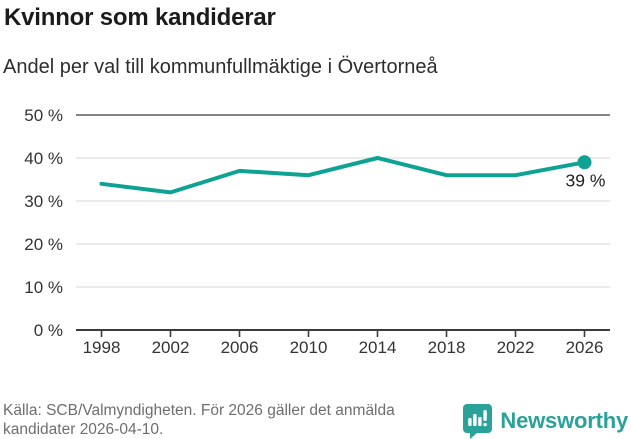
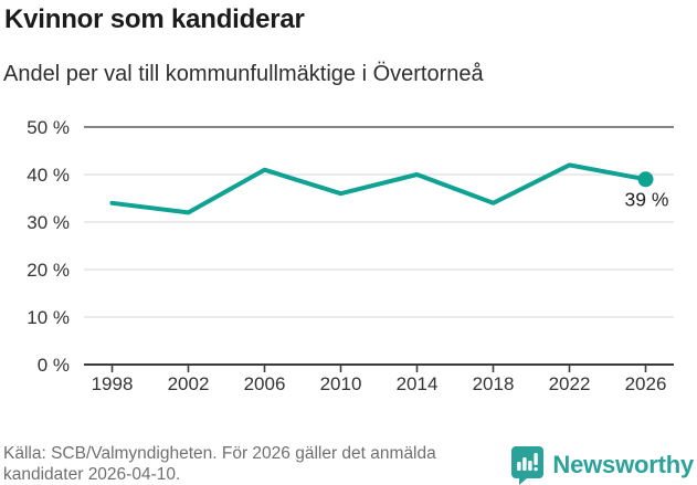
2006: 37% -> 41%
2018: 36% -> 34%
2022: 36% -> 42%
